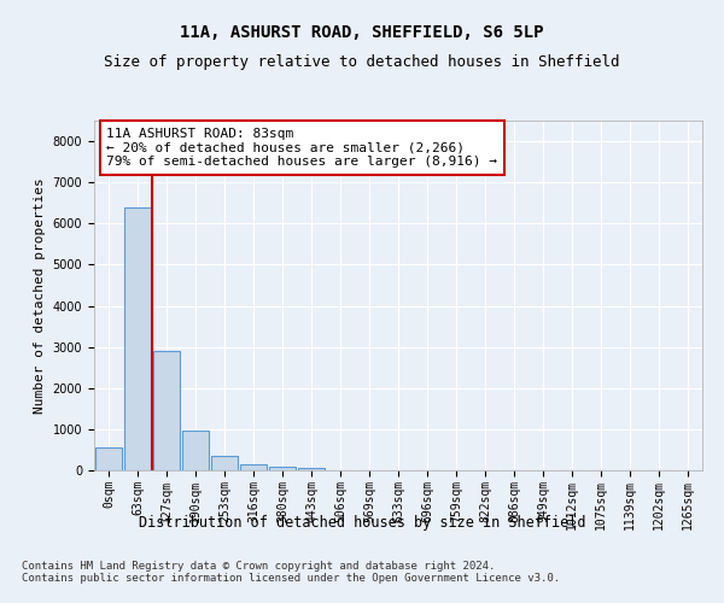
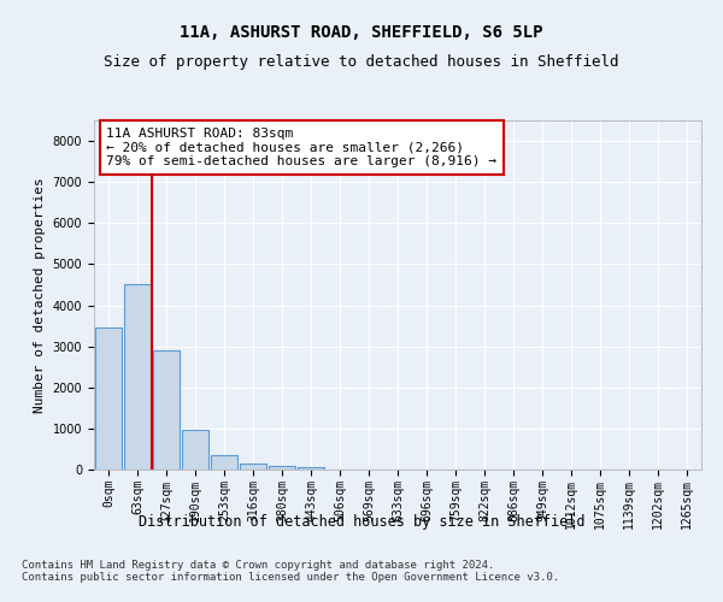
0sqm: 570 -> 3450
63sqm: 6380 -> 4500
